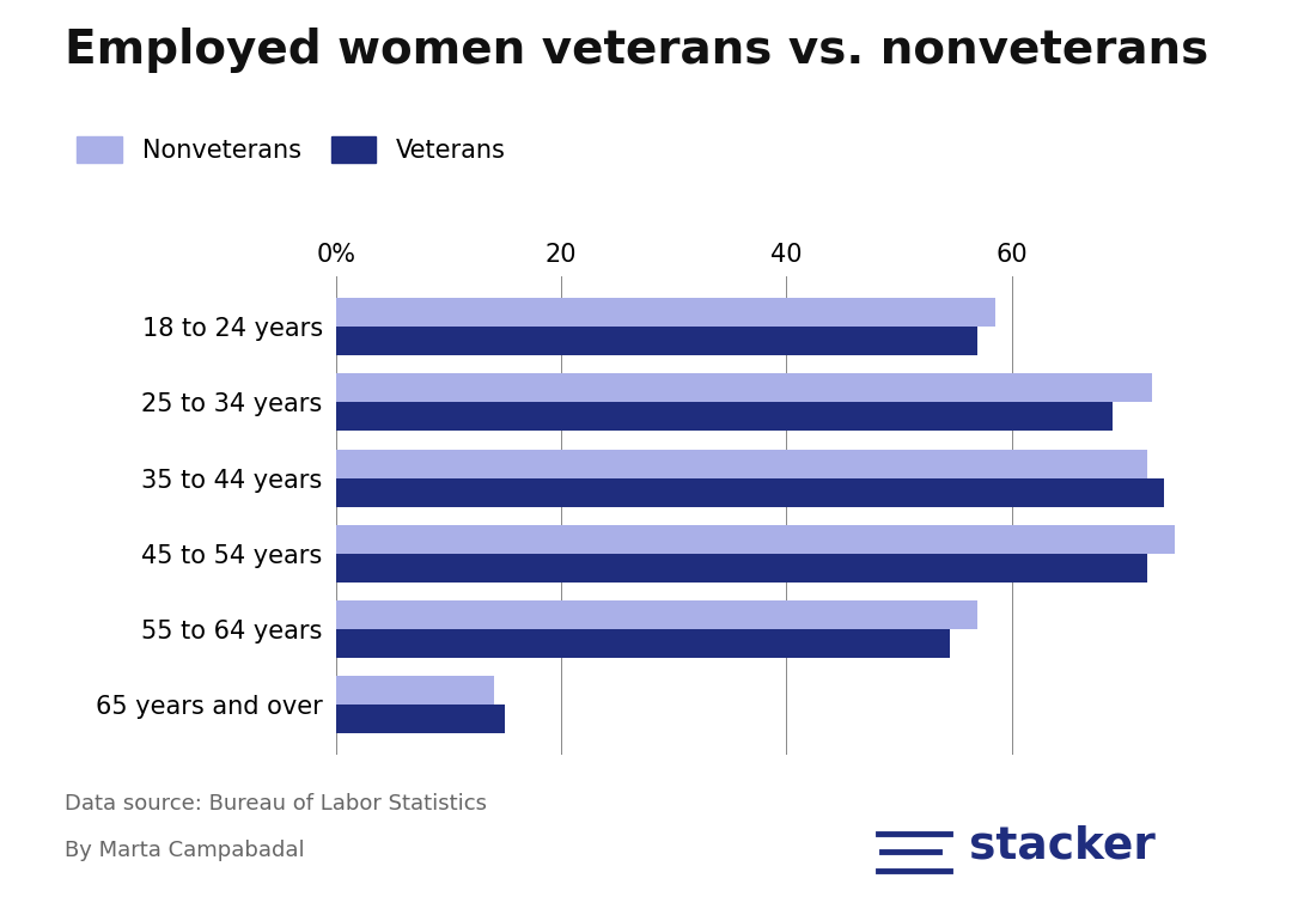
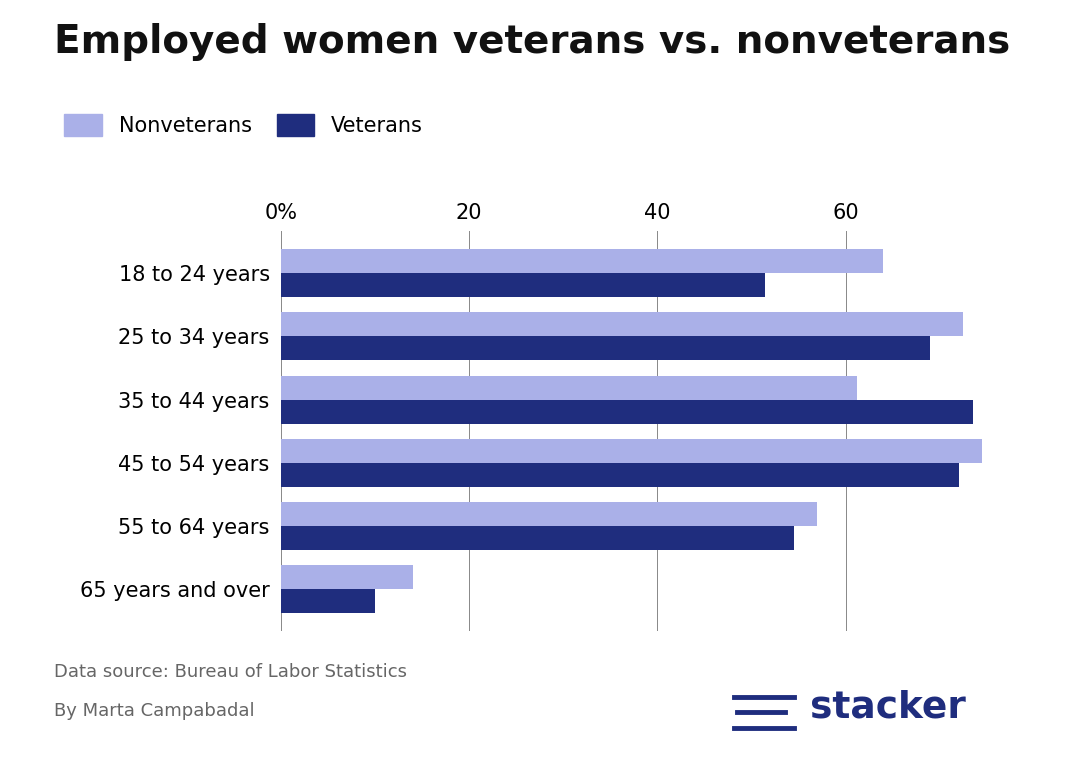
Nonveterans/18 to 24 years: 58.5 -> 64.0
Veterans/18 to 24 years: 57.0 -> 51.4
Nonveterans/35 to 44 years: 72.0 -> 61.2
Veterans/65 years and over: 15.0 -> 10.0
